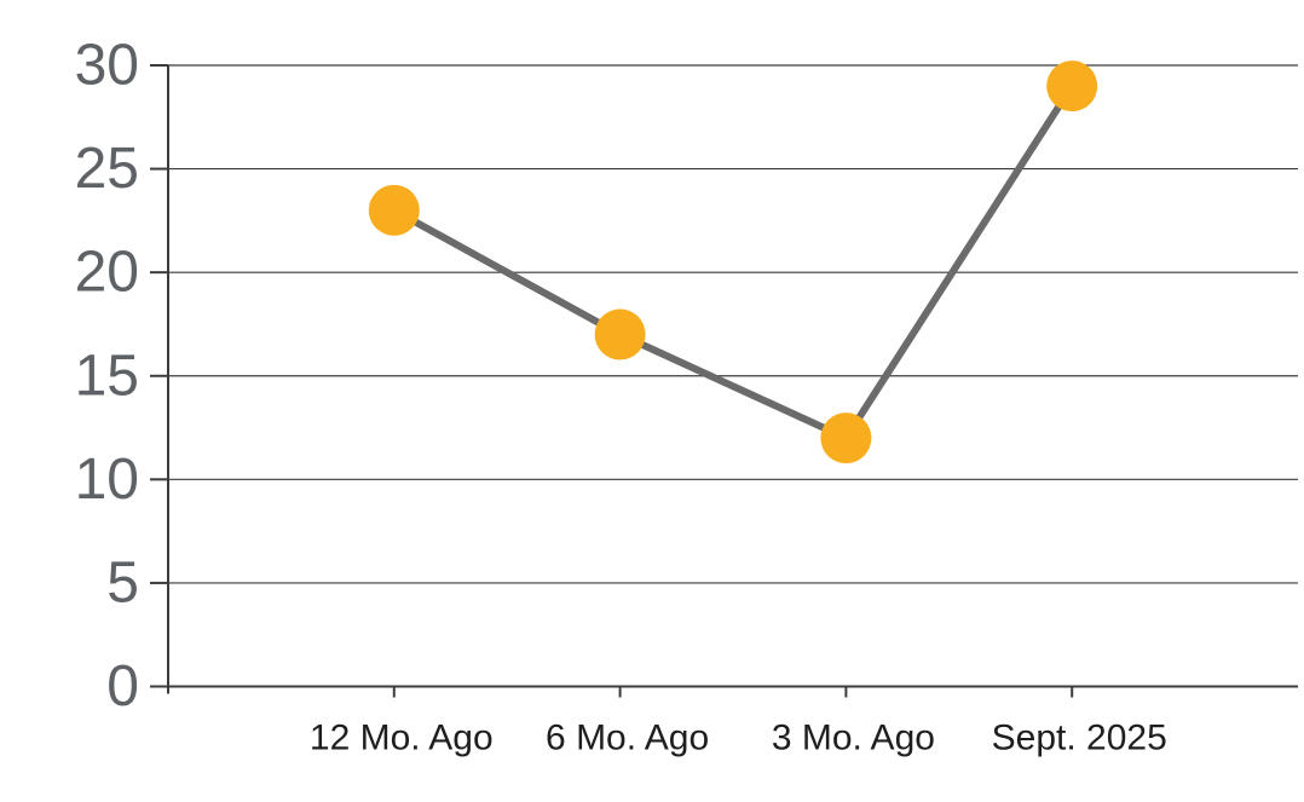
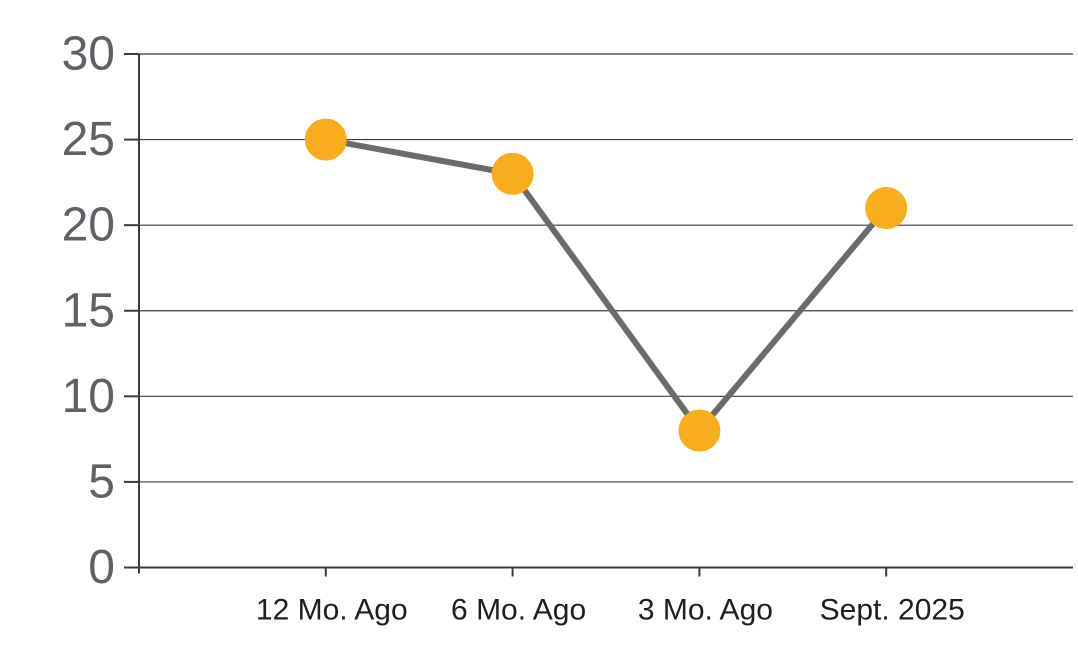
12 Mo. Ago: 23 -> 25
6 Mo. Ago: 17 -> 23
3 Mo. Ago: 12 -> 8
Sept. 2025: 29 -> 21
